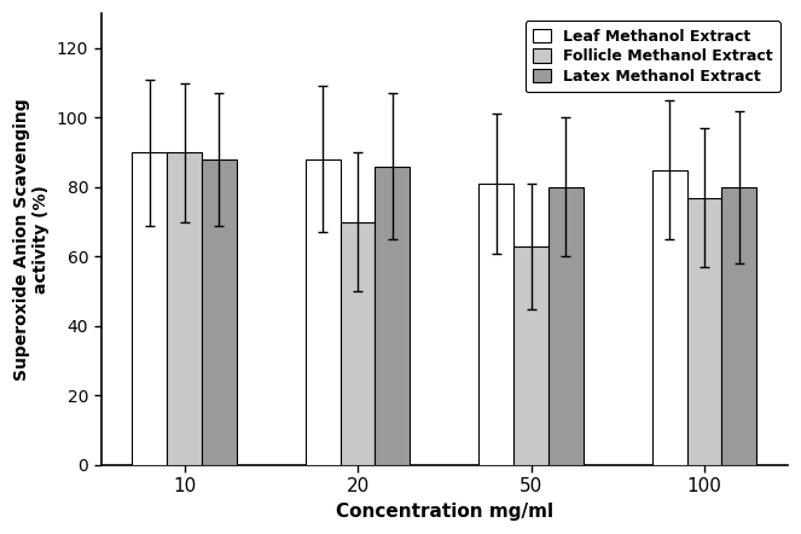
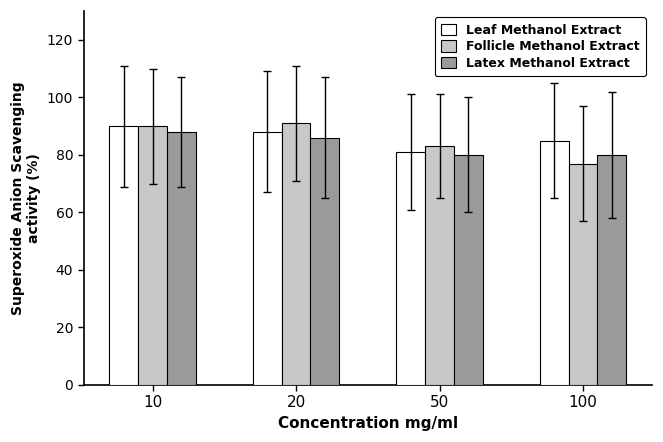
Follicle Methanol Extract/20: 70 -> 91
Follicle Methanol Extract/50: 63 -> 83
